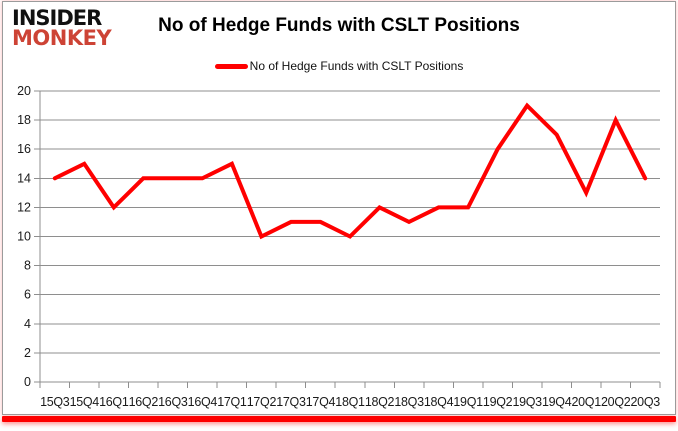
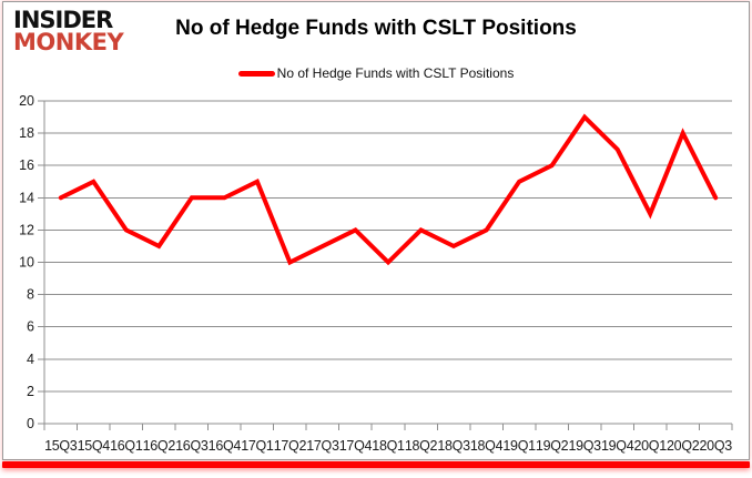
16Q2: 14 -> 11
17Q4: 11 -> 12
19Q1: 12 -> 15
